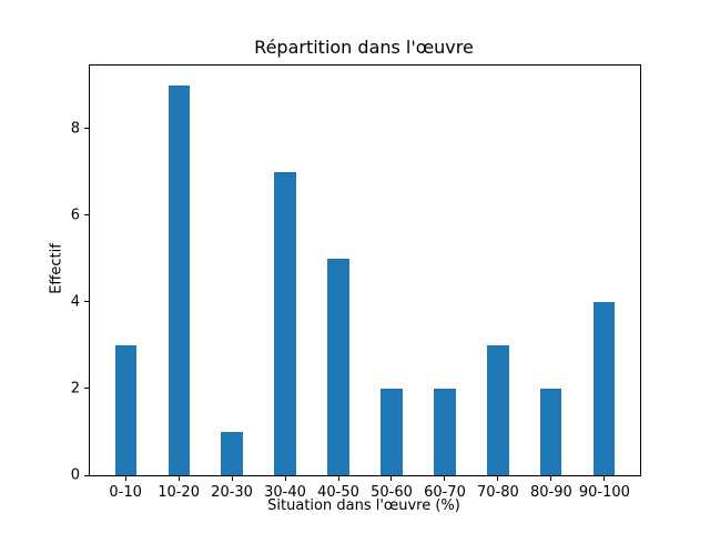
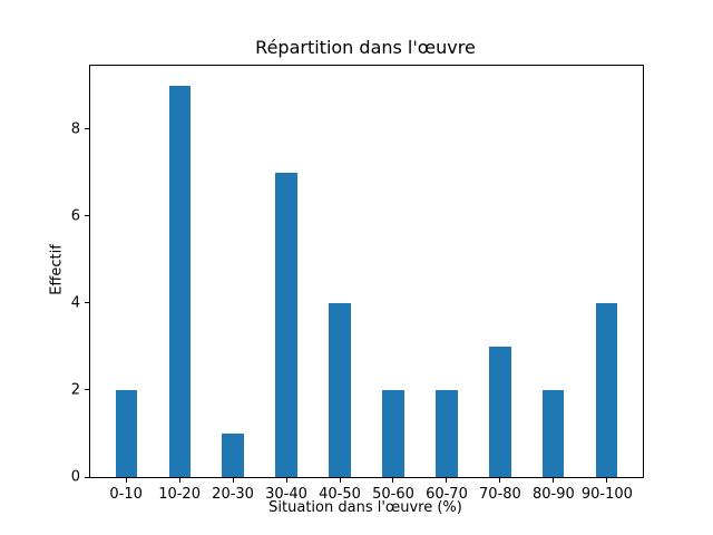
0-10: 3 -> 2
40-50: 5 -> 4
